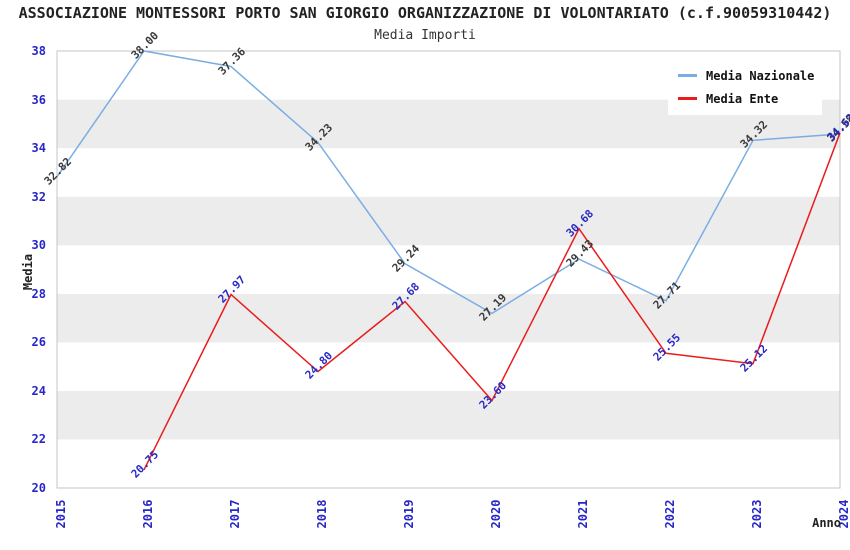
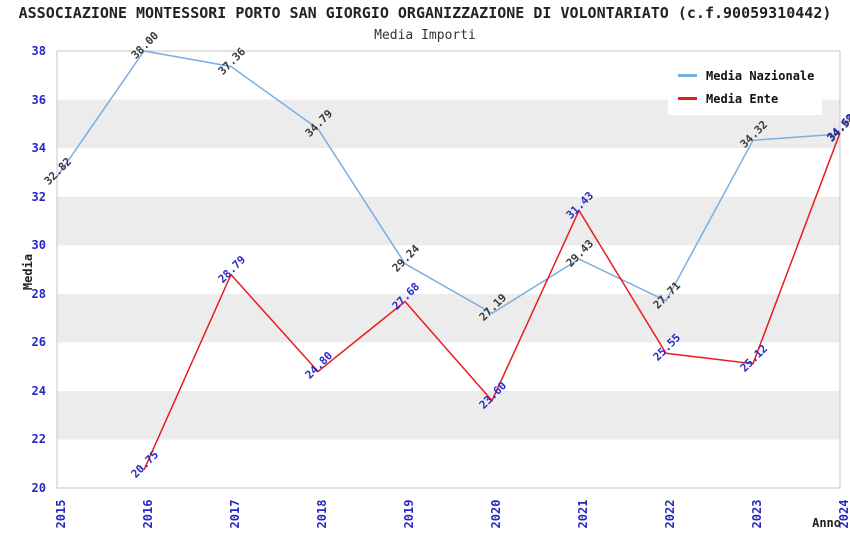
Media Ente/2017: 27.97 -> 28.79
Media Nazionale/2018: 34.23 -> 34.79
Media Ente/2021: 30.68 -> 31.43
